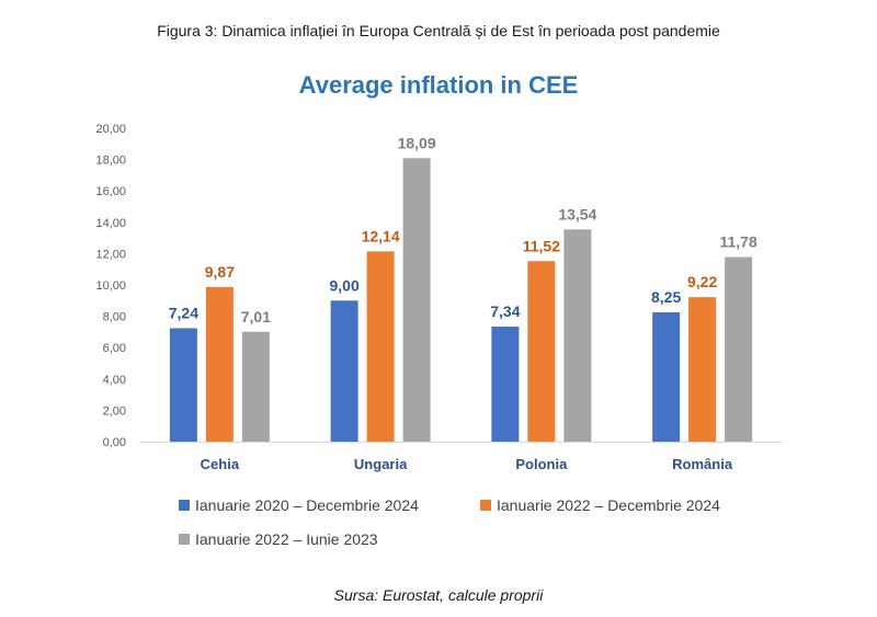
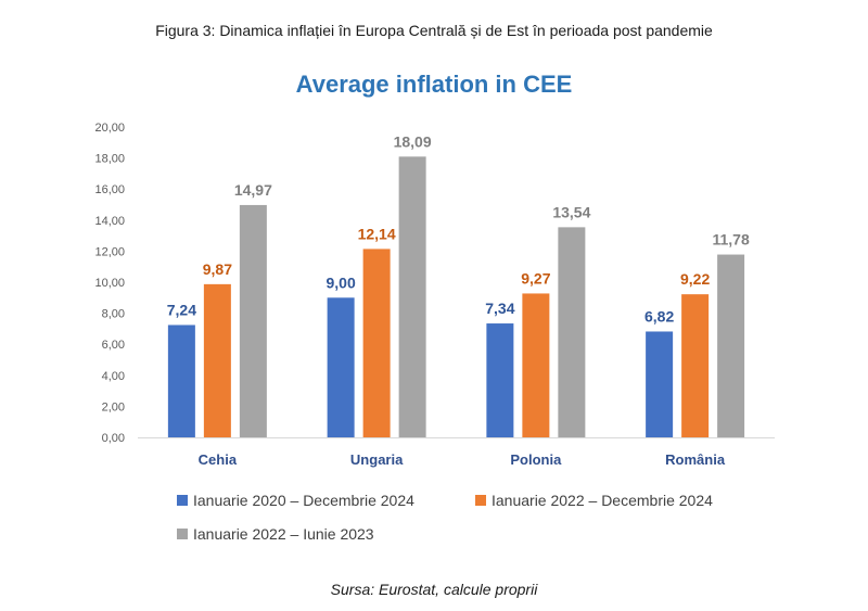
Ianuarie 2022 – Iunie 2023/Cehia: 7,01 -> 14,97
Ianuarie 2022 – Decembrie 2024/Polonia: 11,52 -> 9,27
Ianuarie 2020 – Decembrie 2024/România: 8,25 -> 6,82
